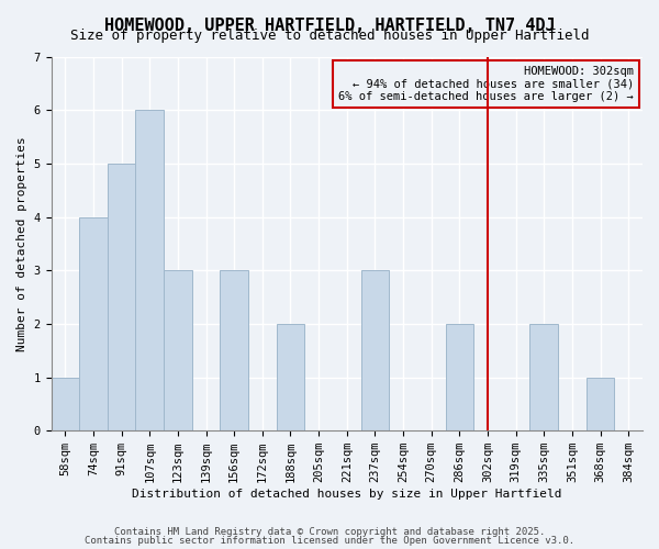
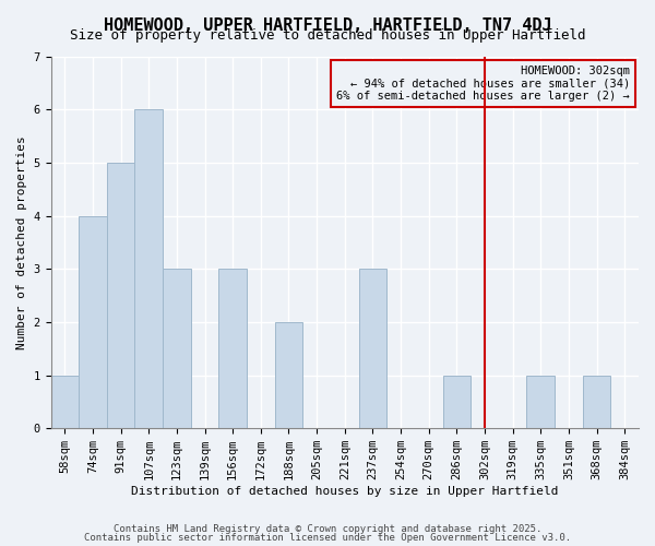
286sqm: 2 -> 1
335sqm: 2 -> 1
